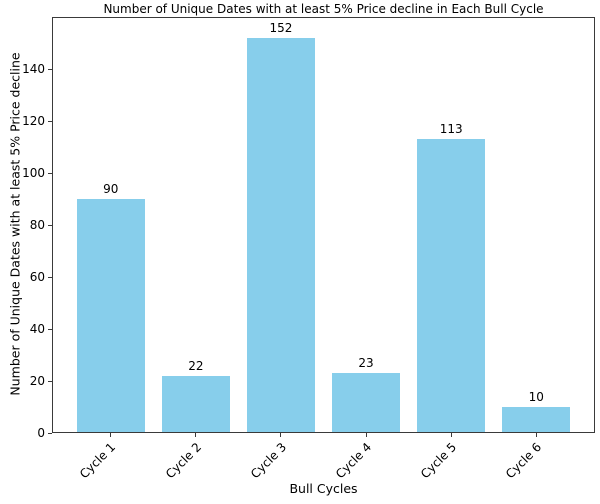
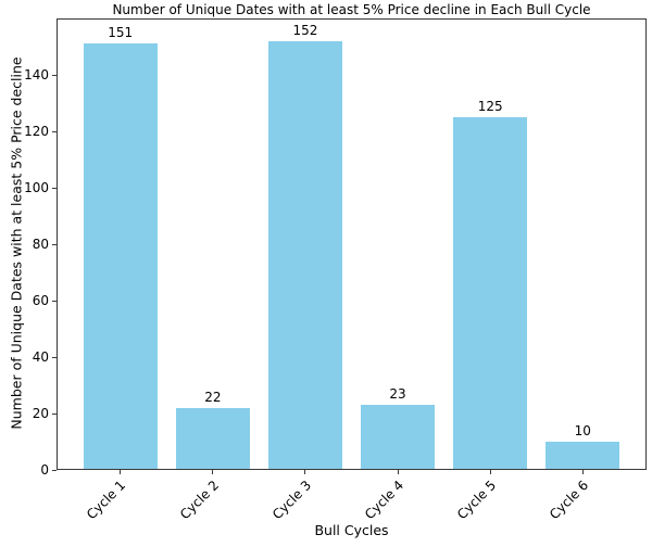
Cycle 1: 90 -> 151
Cycle 5: 113 -> 125
